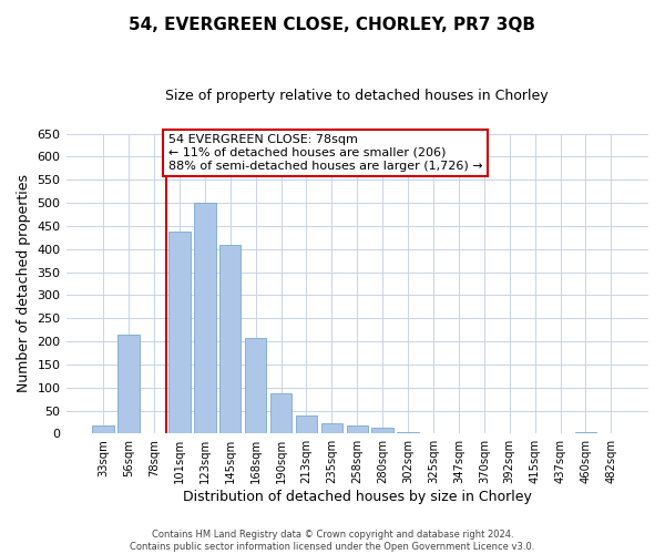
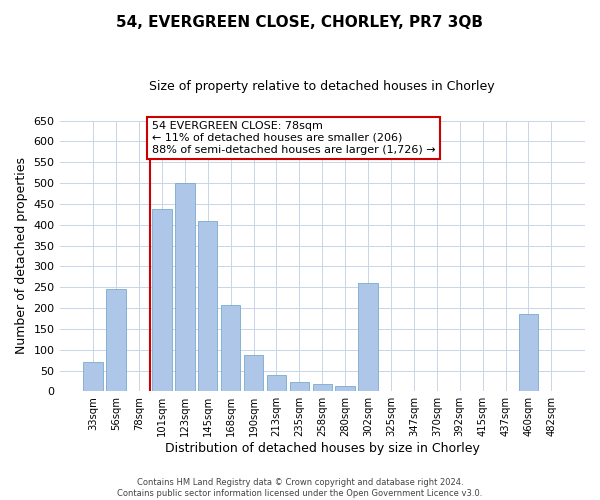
33sqm: 18 -> 70
56sqm: 215 -> 245
302sqm: 3 -> 260
460sqm: 3 -> 185
